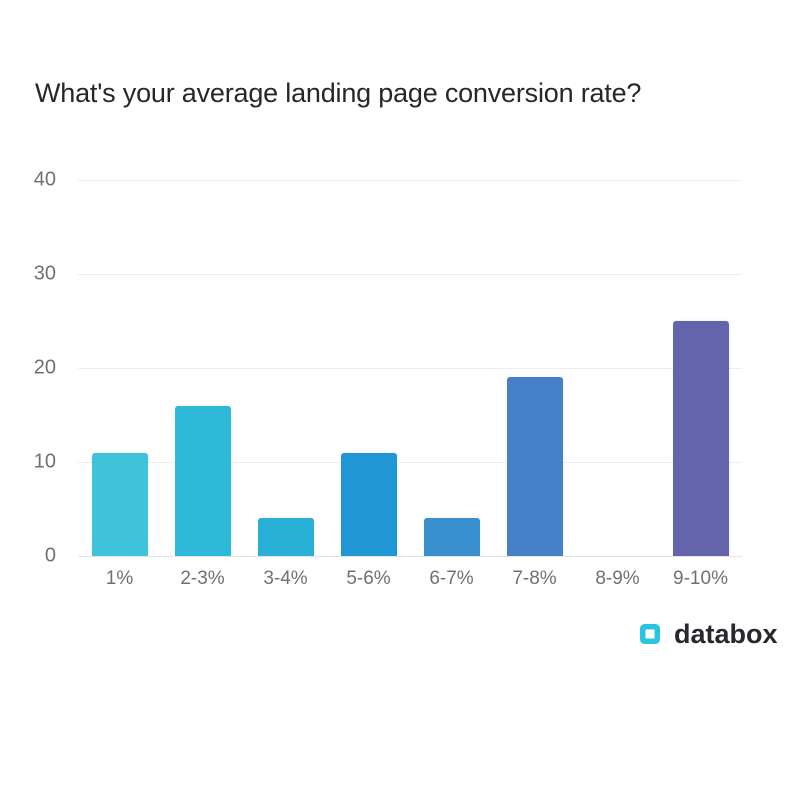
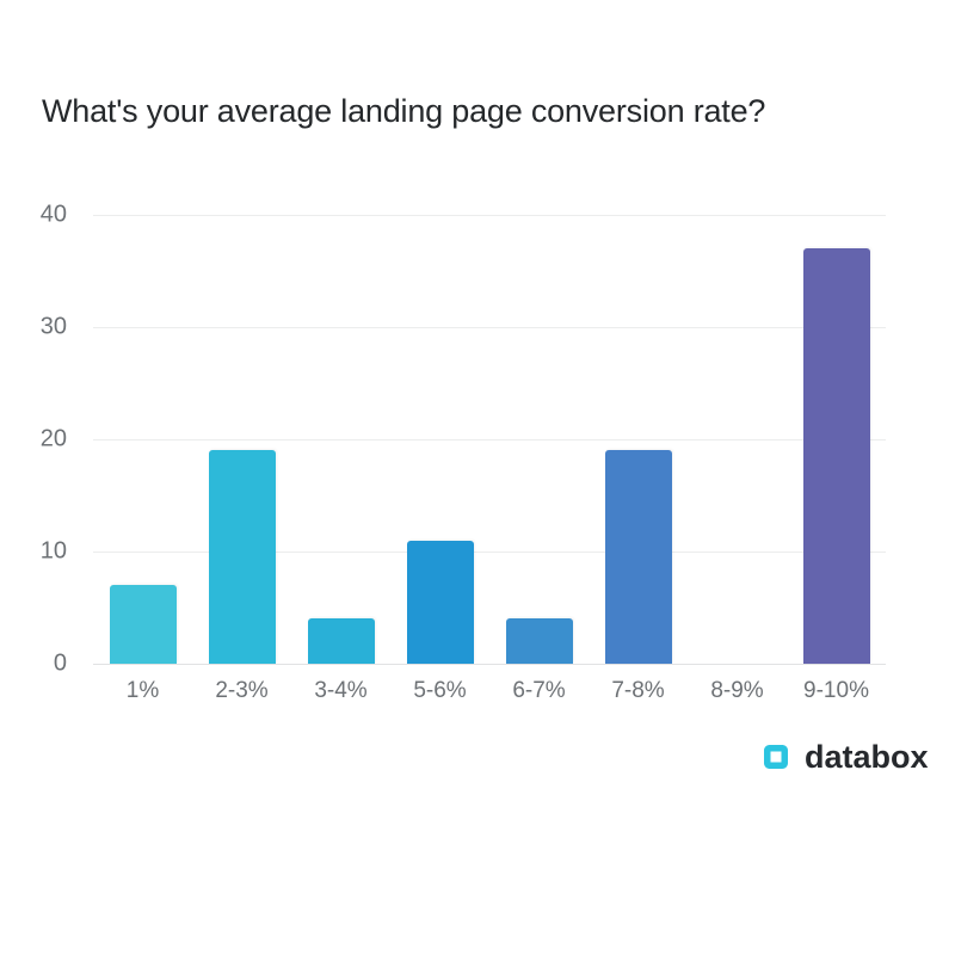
1%: 11 -> 7
2-3%: 16 -> 19
9-10%: 25 -> 37
